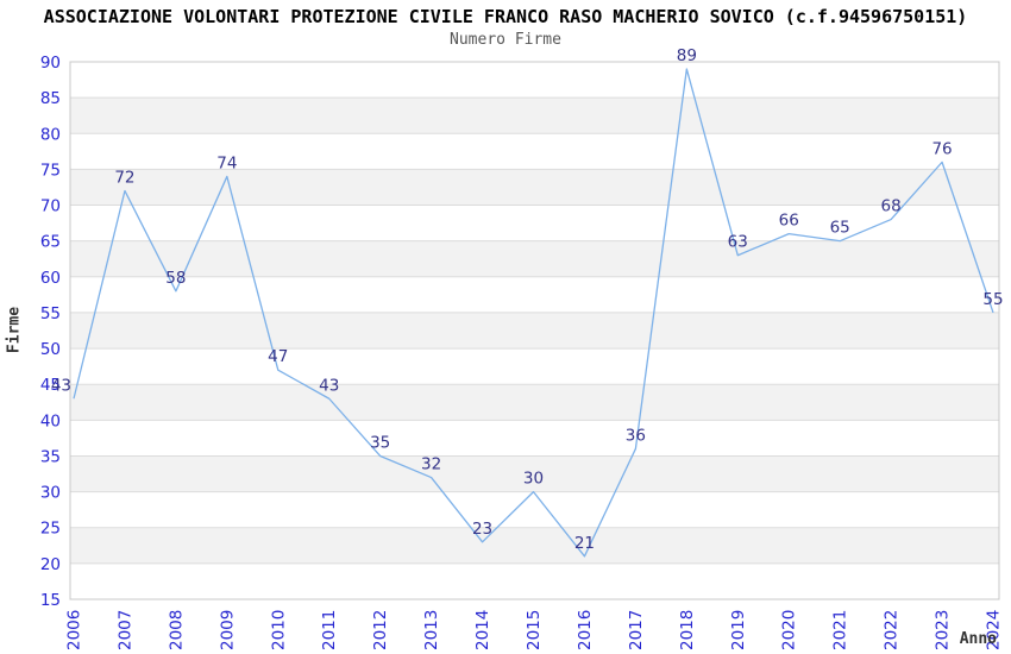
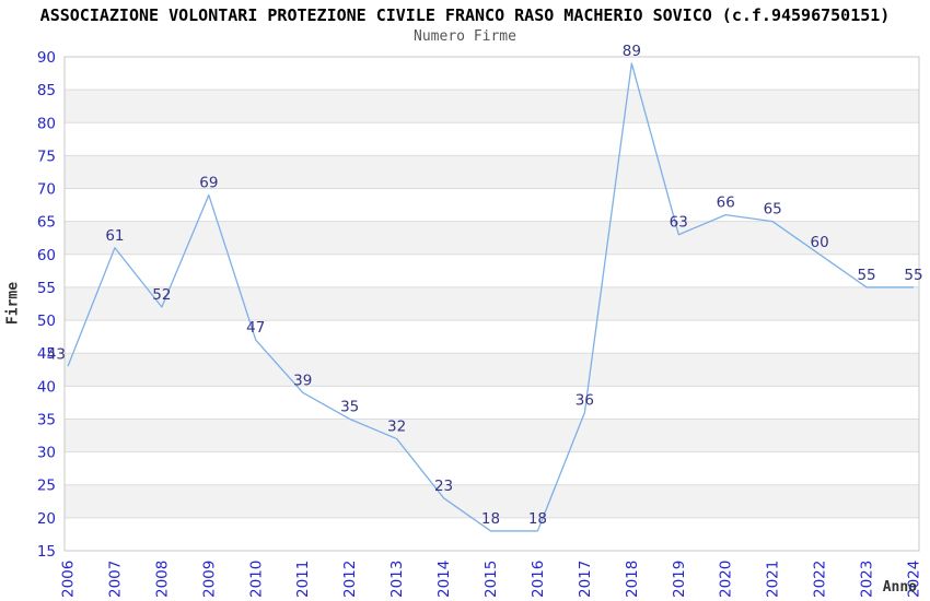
2007: 72 -> 61
2008: 58 -> 52
2009: 74 -> 69
2011: 43 -> 39
2015: 30 -> 18
2016: 21 -> 18
2022: 68 -> 60
2023: 76 -> 55
